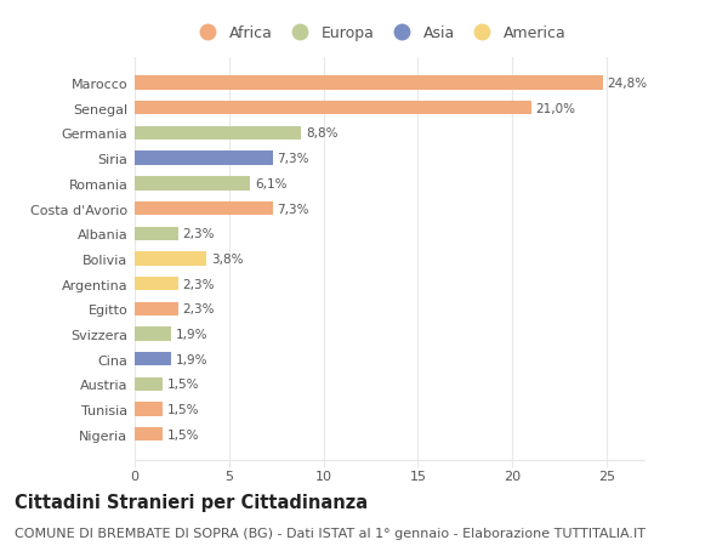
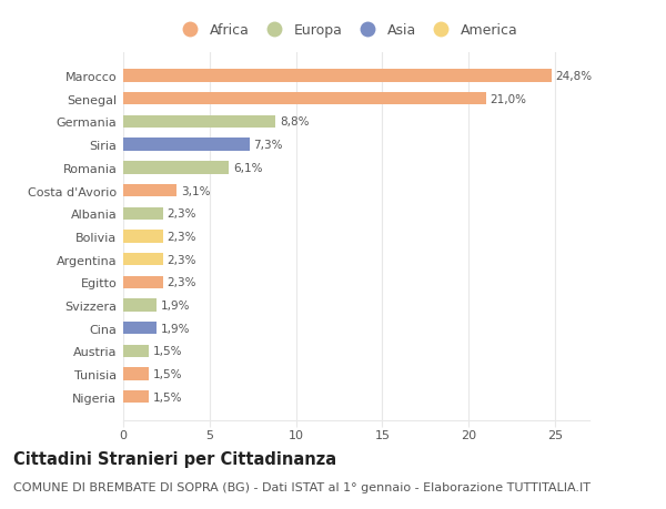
Costa d'Avorio: 7,3% -> 3,1%
Bolivia: 3,8% -> 2,3%
